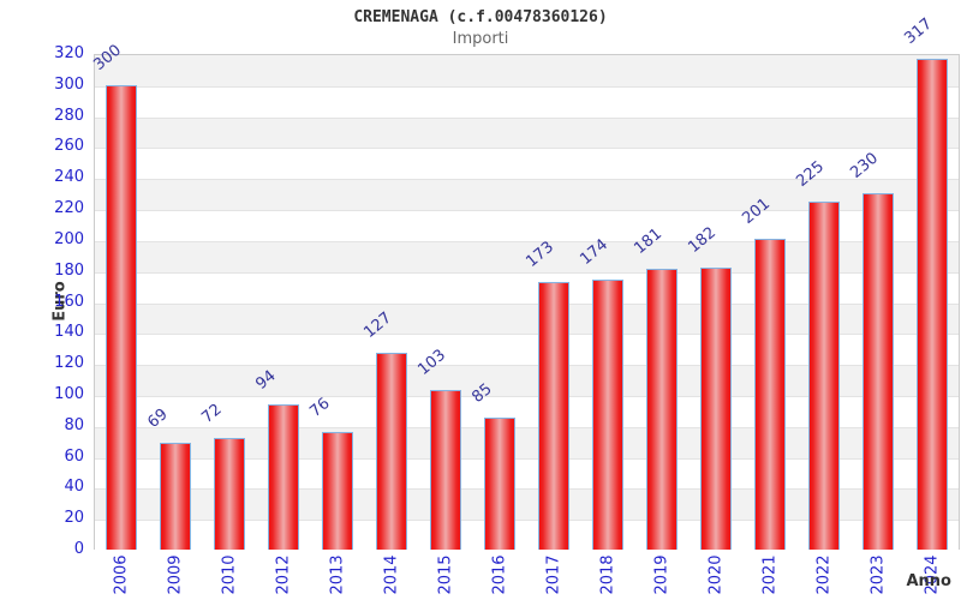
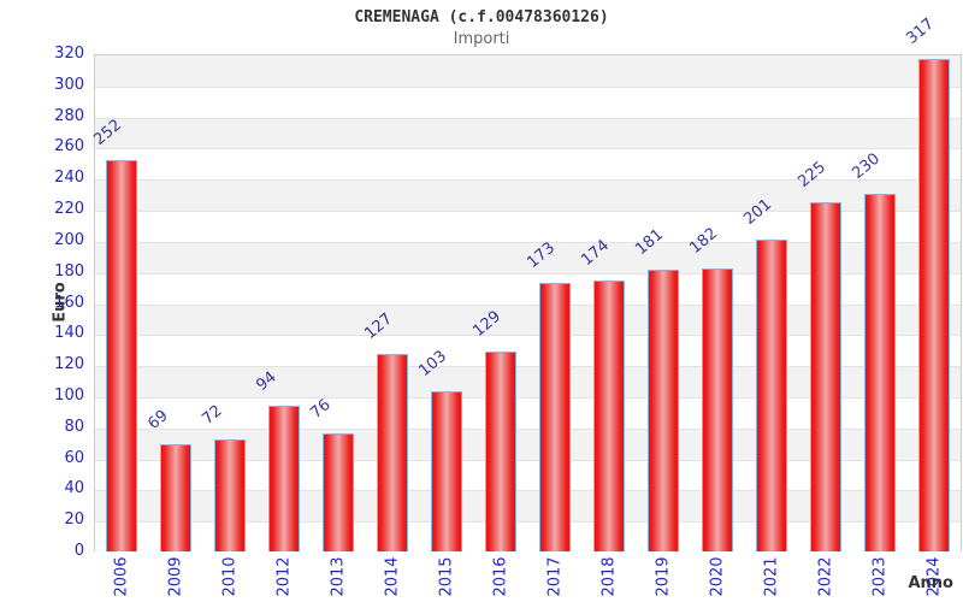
2006: 300 -> 252
2016: 85 -> 129
